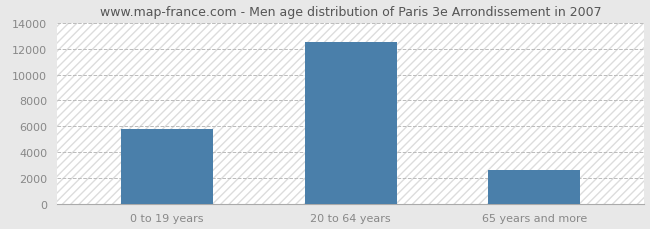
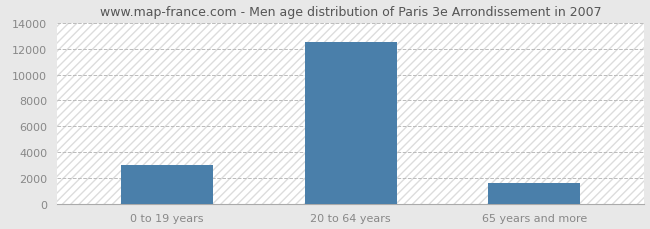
0 to 19 years: 5800 -> 3000
65 years and more: 2600 -> 1600
